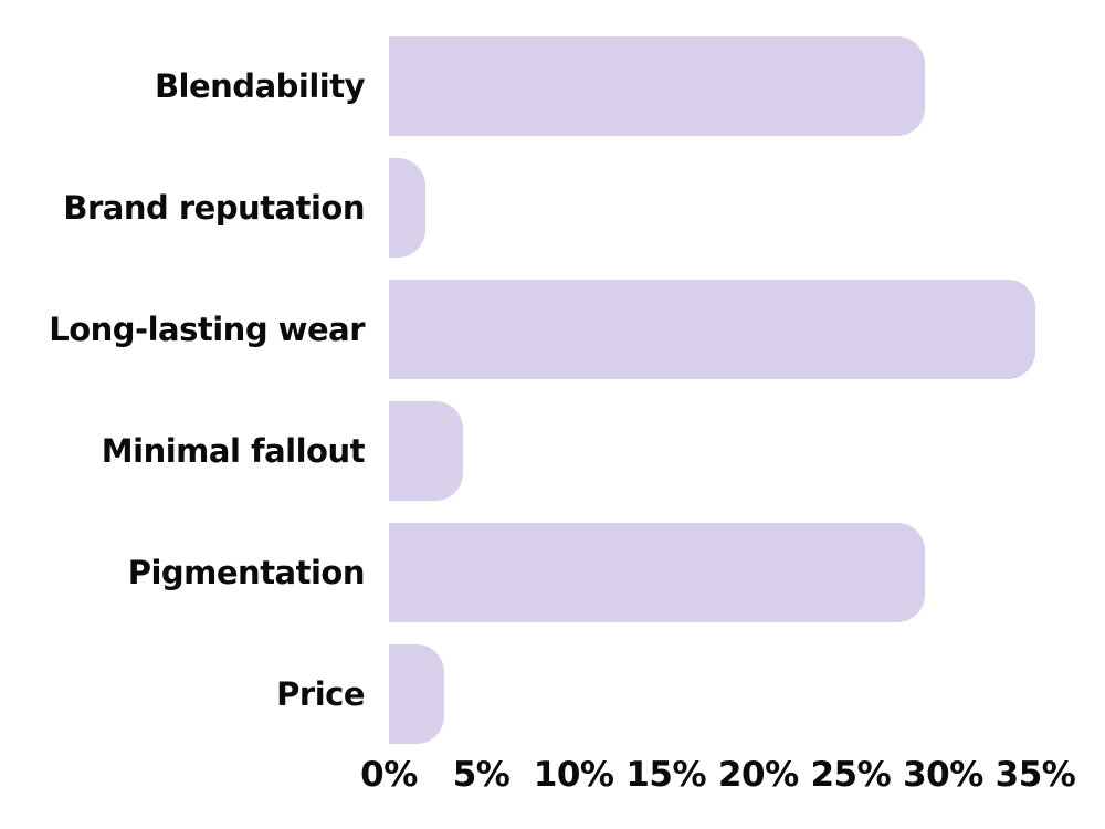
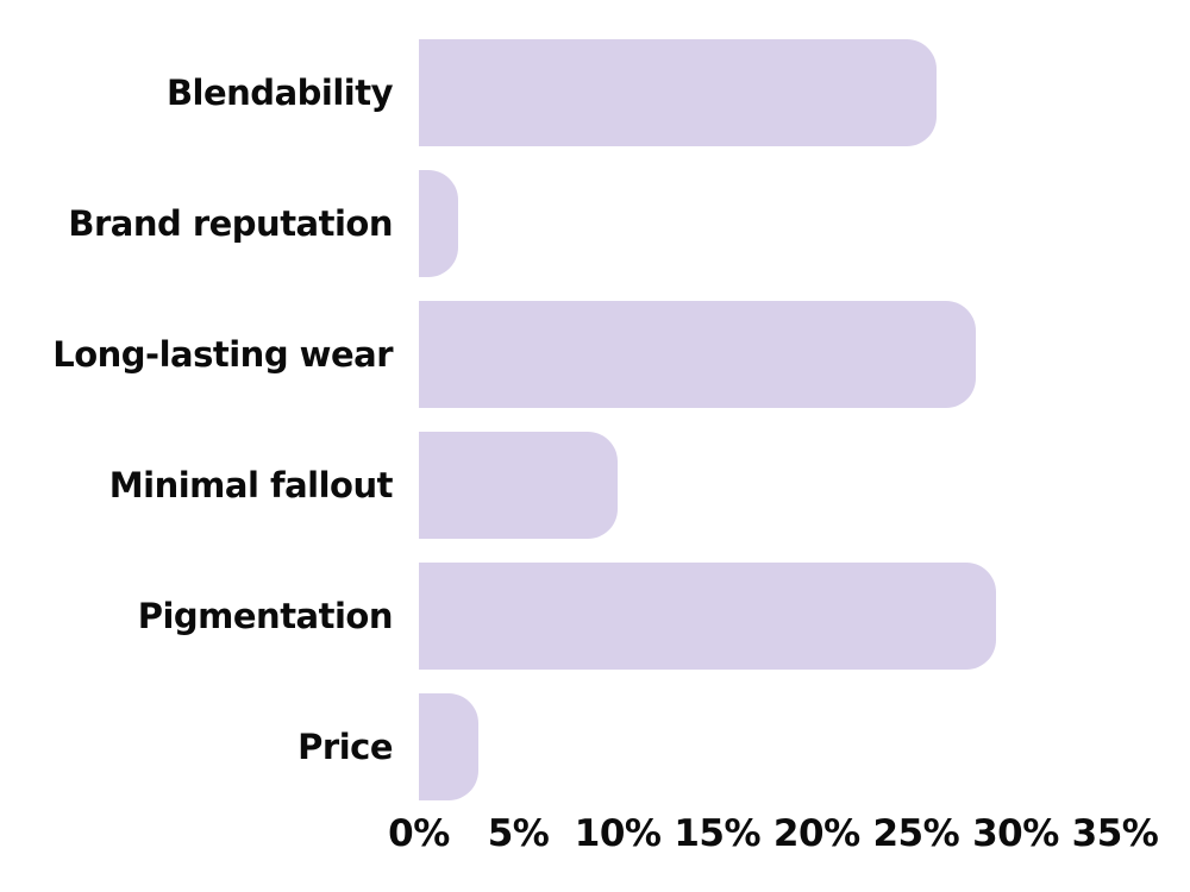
Blendability: 29% -> 26%
Long-lasting wear: 35% -> 28%
Minimal fallout: 4% -> 10%
